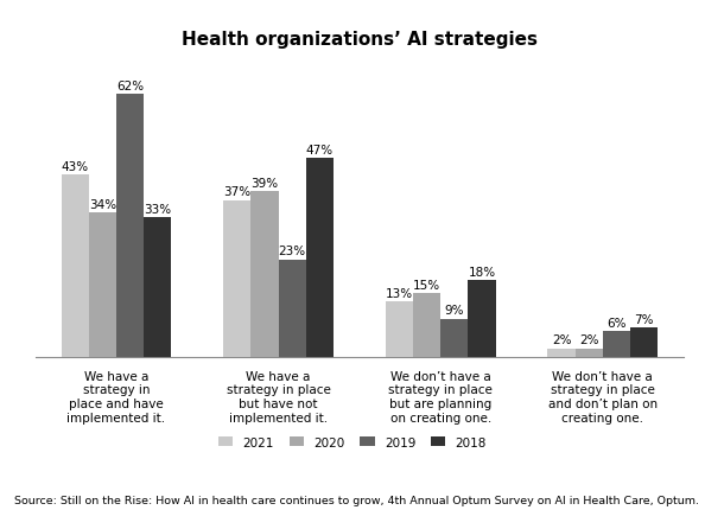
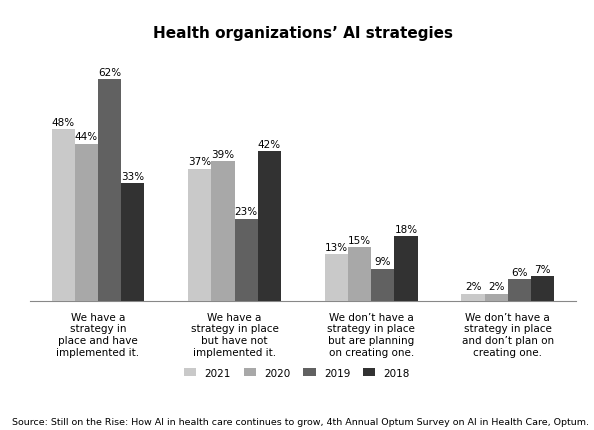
2021/We have a strategy in place and have implemented it.: 43% -> 48%
2020/We have a strategy in place and have implemented it.: 34% -> 44%
2018/We have a strategy in place but have not implemented it.: 47% -> 42%
